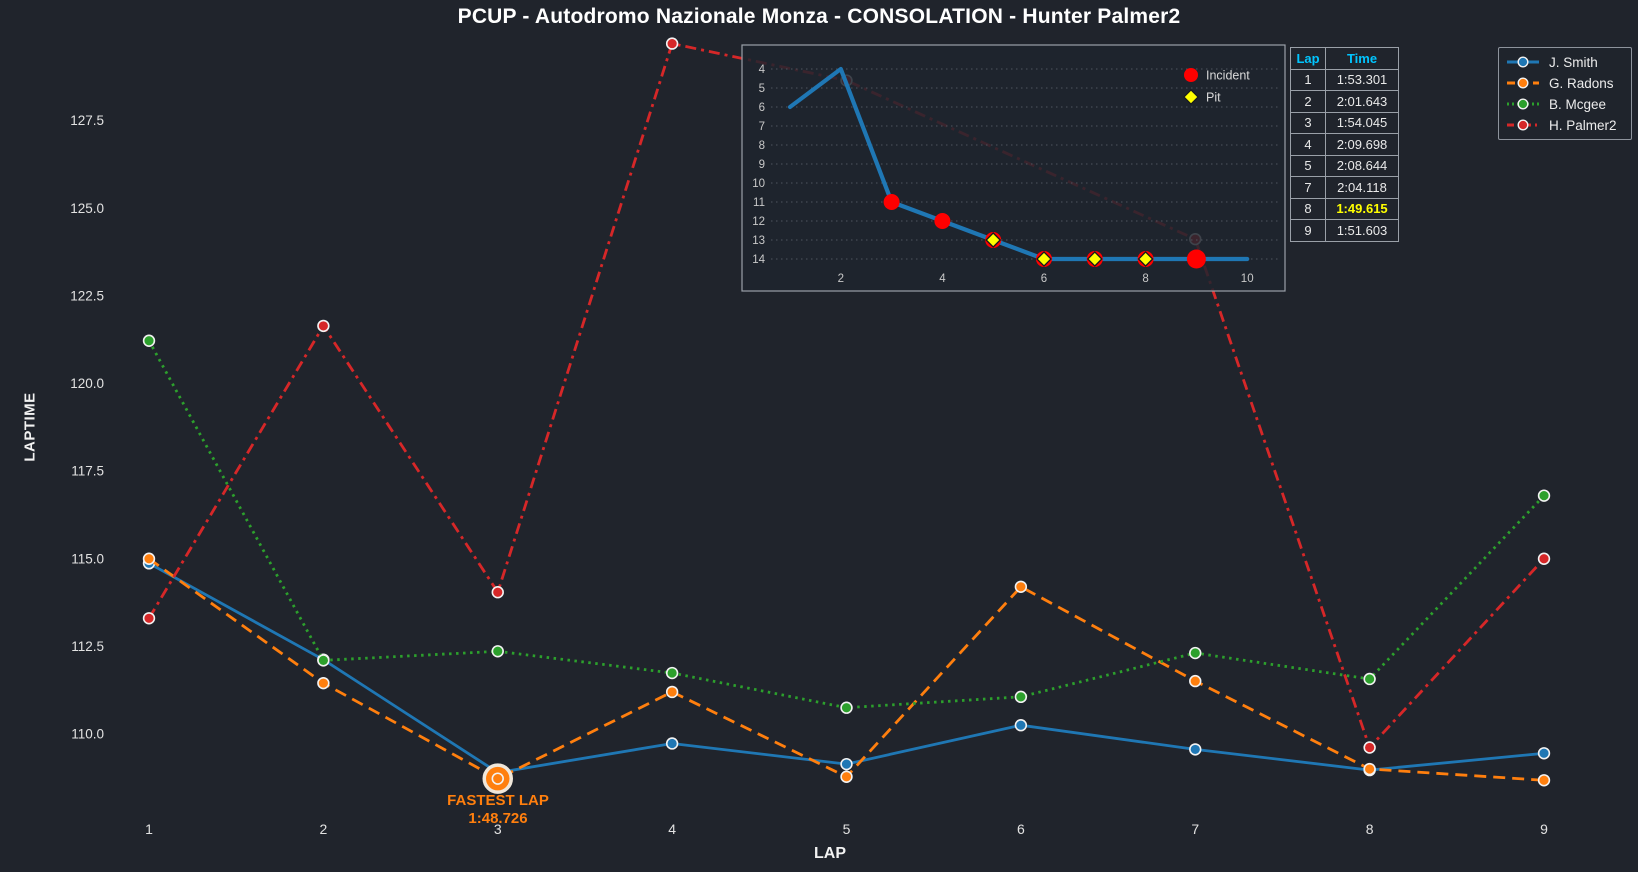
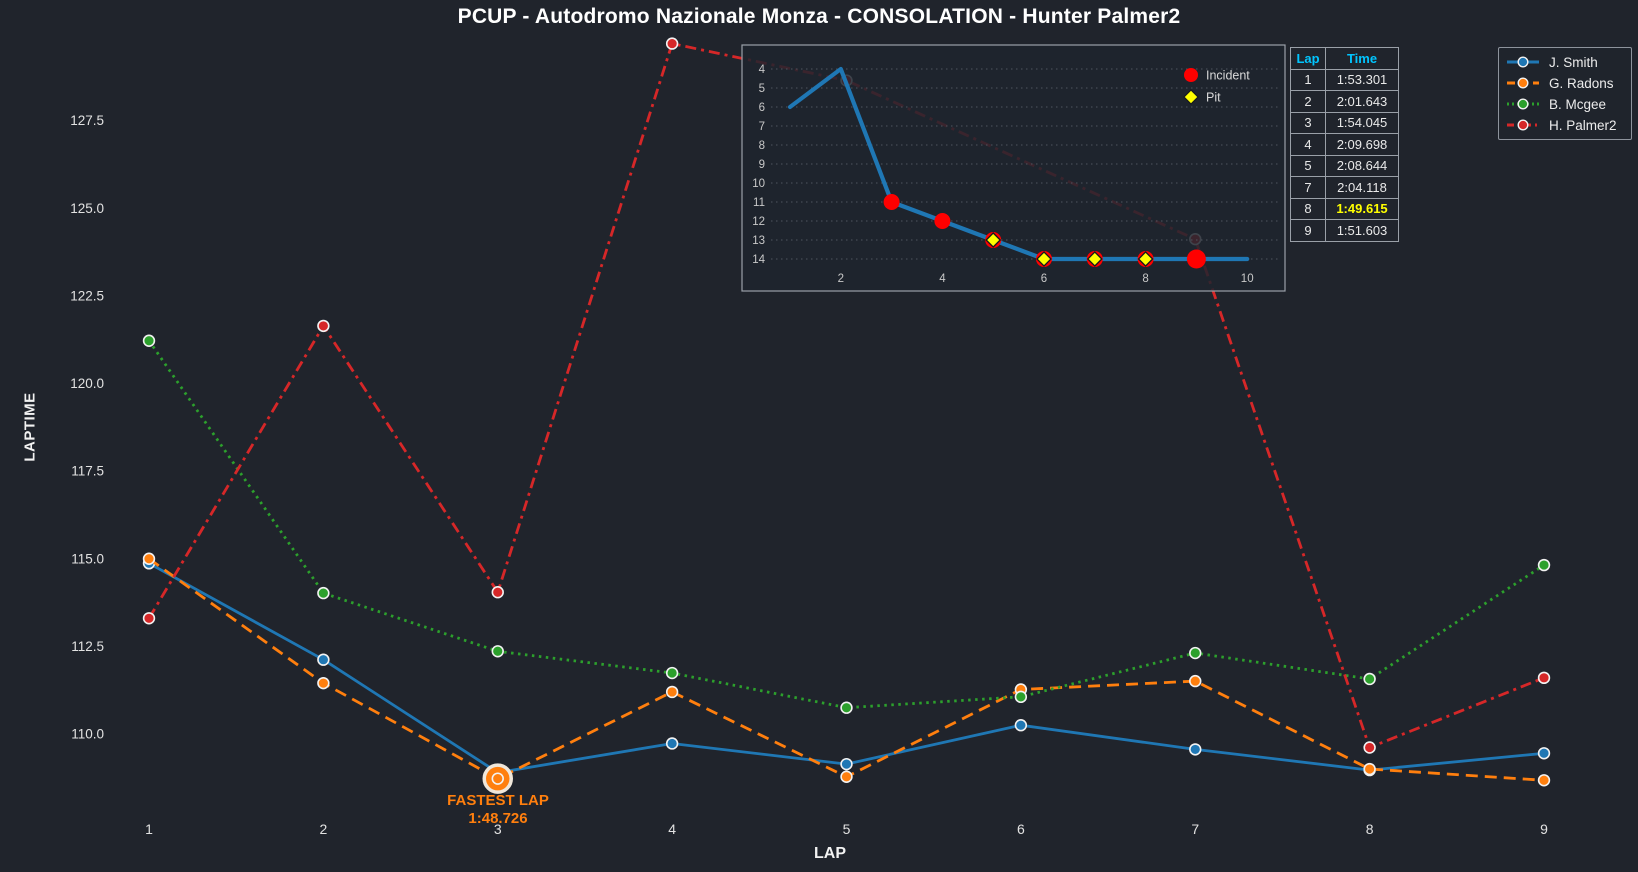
B. Mcgee/2: 112.1 -> 114.0
G. Radons/6: 114.2 -> 111.3
B. Mcgee/9: 116.8 -> 114.8
H. Palmer2/9: 115.0 -> 111.6
